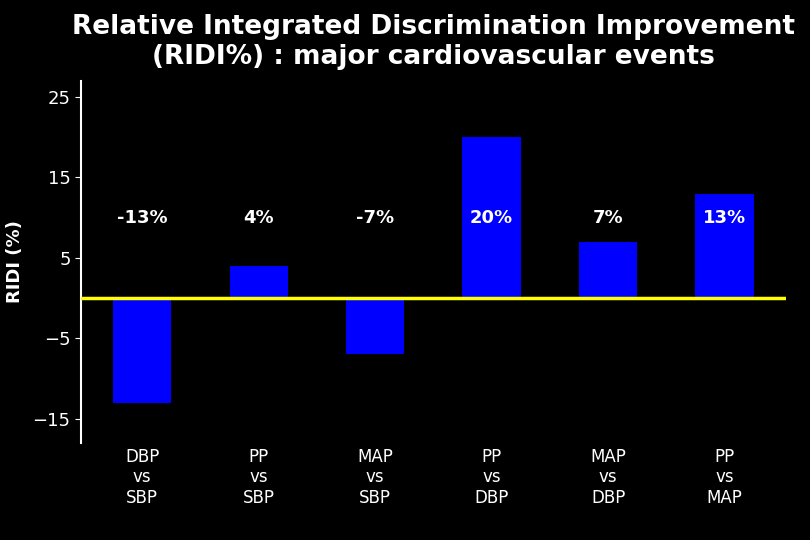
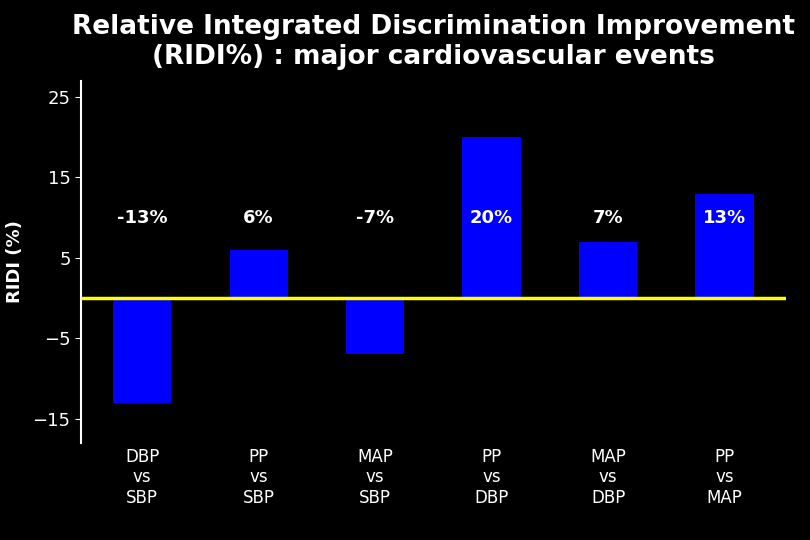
PP vs SBP: 4% -> 6%
